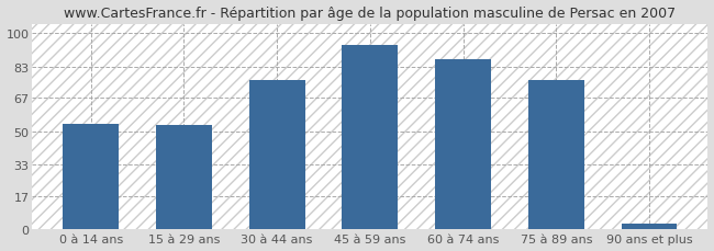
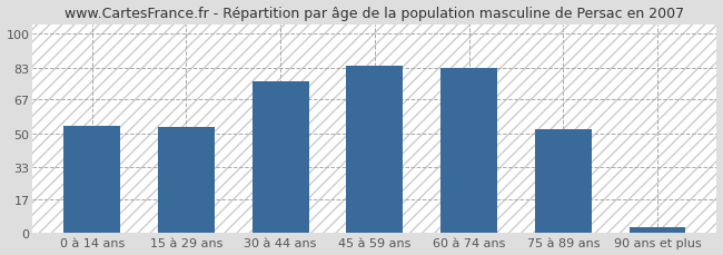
45 à 59 ans: 94 -> 84
60 à 74 ans: 87 -> 83
75 à 89 ans: 76 -> 52
